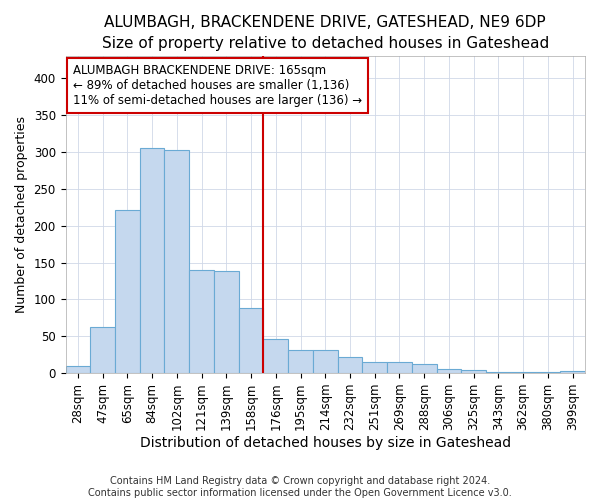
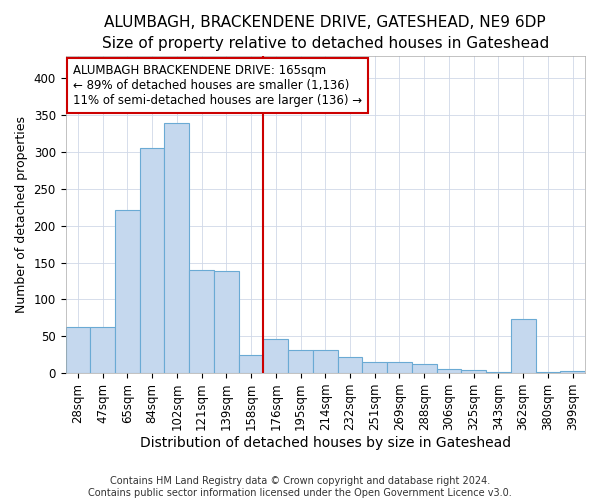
28sqm: 9 -> 62
102sqm: 303 -> 340
158sqm: 88 -> 24
362sqm: 2 -> 74
